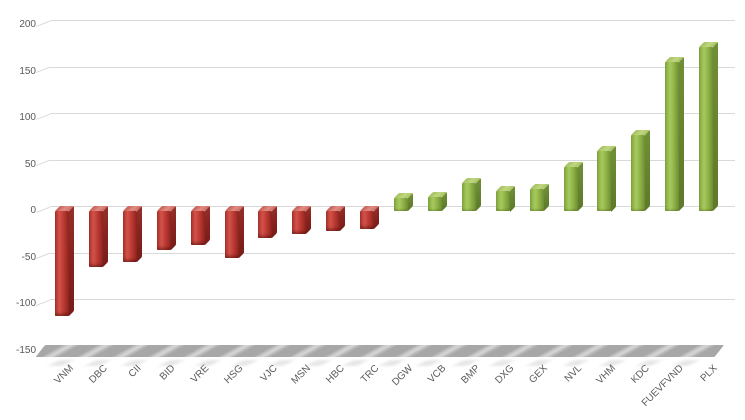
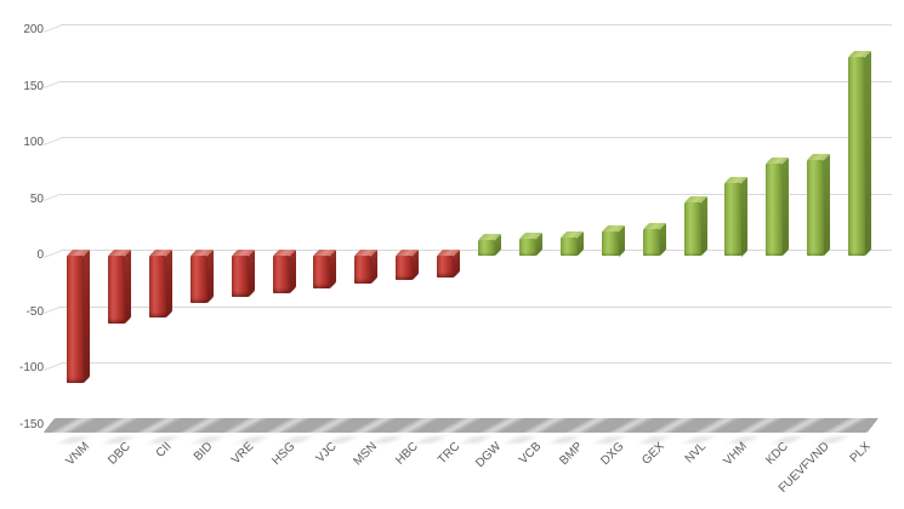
HSG: -50 -> -30
BMP: 30 -> 20
FUEVFVND: 160 -> 80
